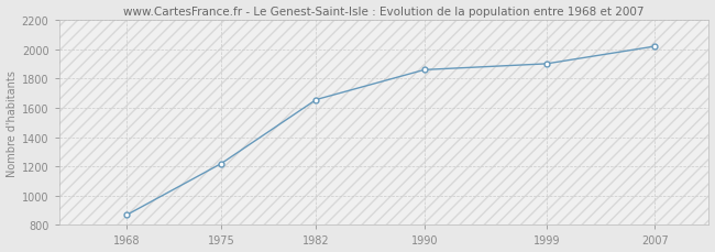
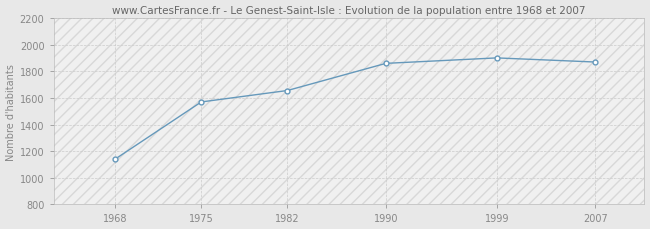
1968: 870 -> 1140
1975: 1220 -> 1570
2007: 2020 -> 1870
